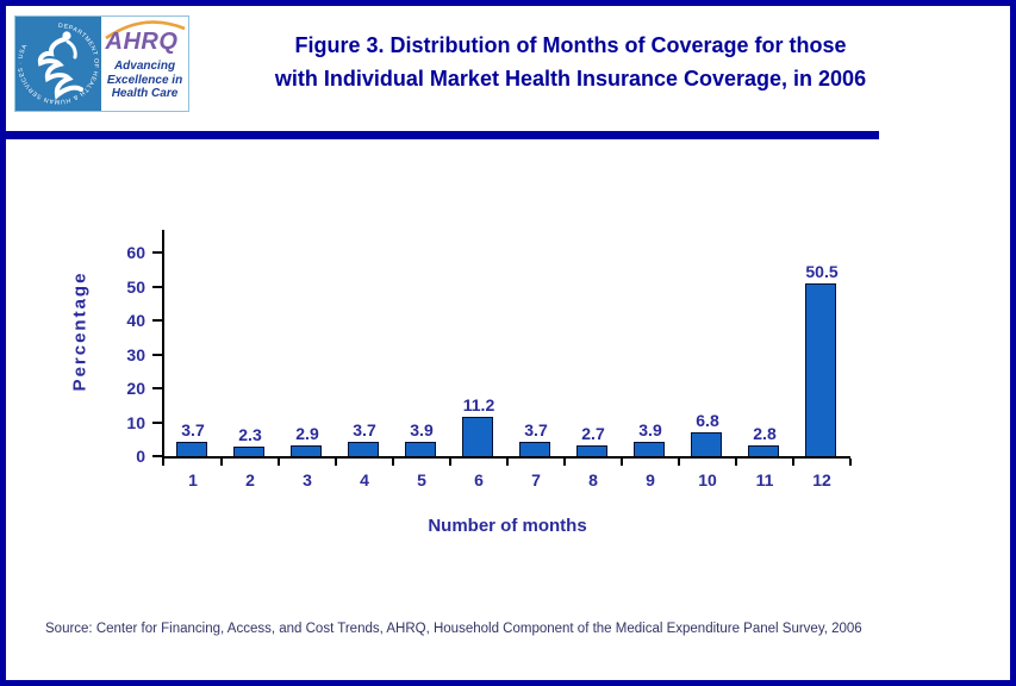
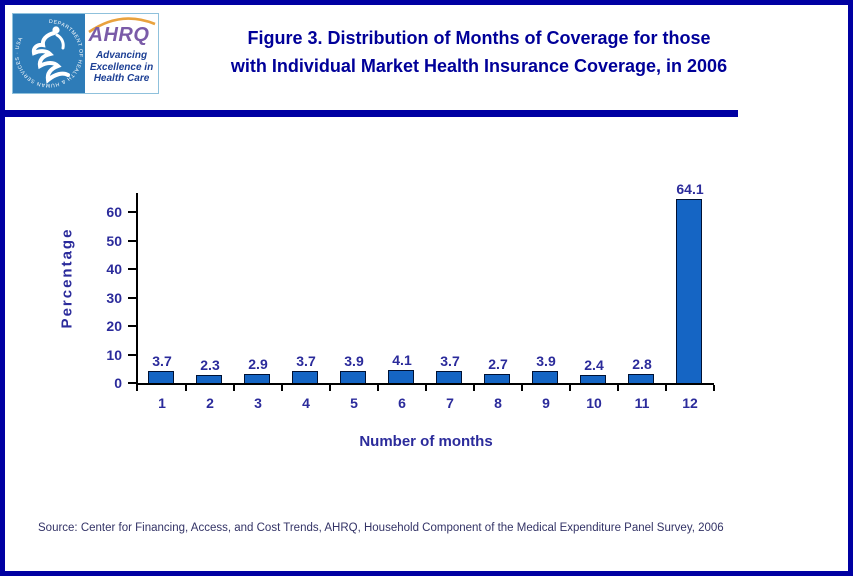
6: 11.2 -> 4.1
10: 6.8 -> 2.4
12: 50.5 -> 64.1
